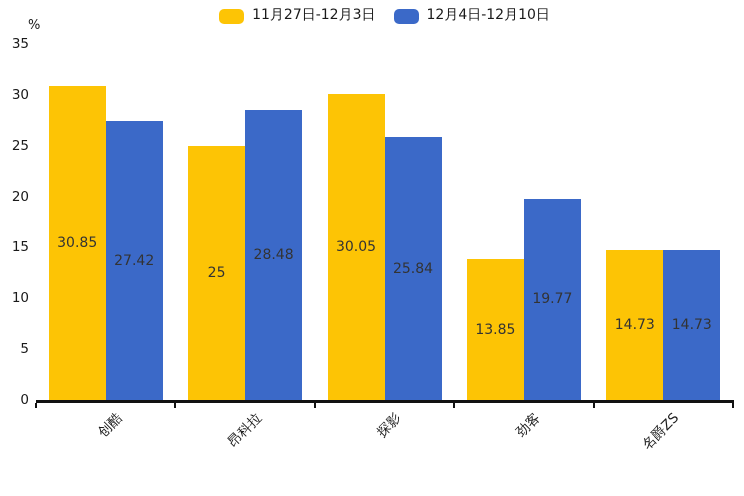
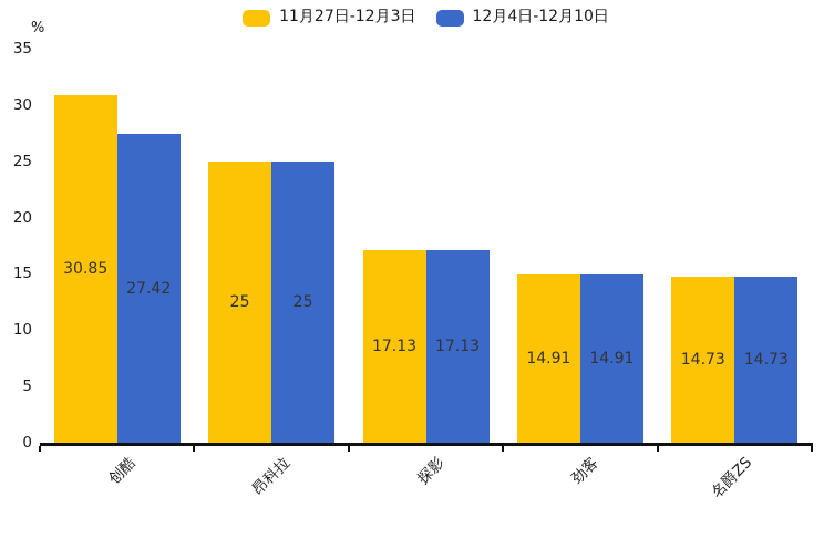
12月4日-12月10日/昂科拉: 28.48 -> 25
11月27日-12月3日/探影: 30.05 -> 17.13
12月4日-12月10日/探影: 25.84 -> 17.13
11月27日-12月3日/劲客: 13.85 -> 14.91
12月4日-12月10日/劲客: 19.77 -> 14.91
